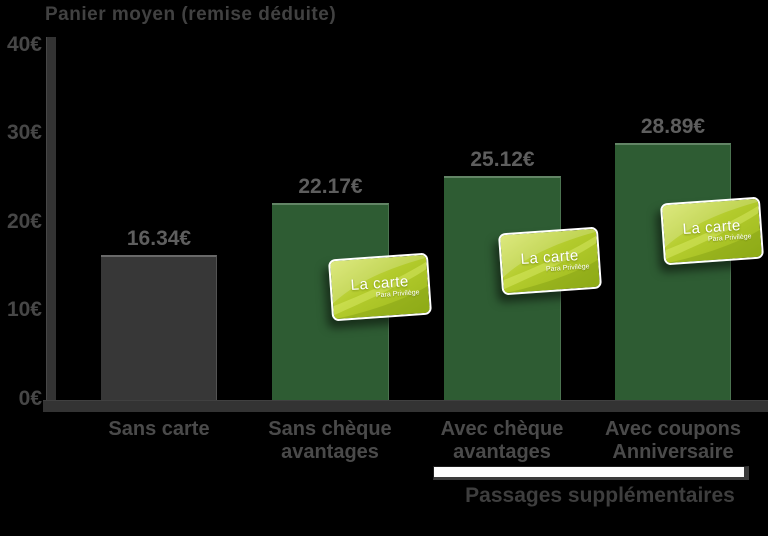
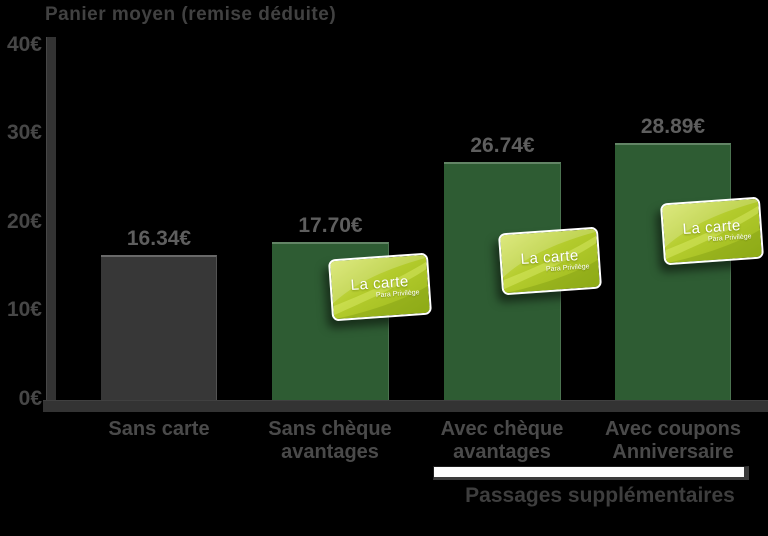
Sans chèque avantages: 22.17 -> 17.70
Avec chèque avantages: 25.12 -> 26.74
